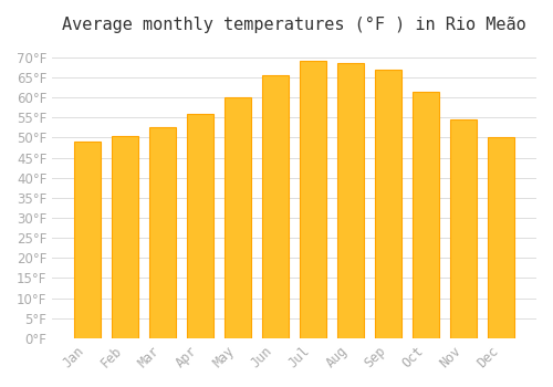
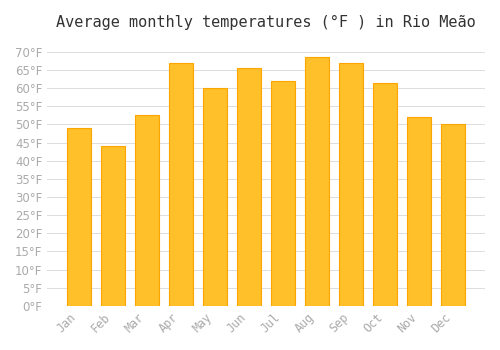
Feb: 50.5°F -> 44.0°F
Apr: 56.0°F -> 67.0°F
Jul: 69.0°F -> 62.0°F
Nov: 54.5°F -> 52.0°F
